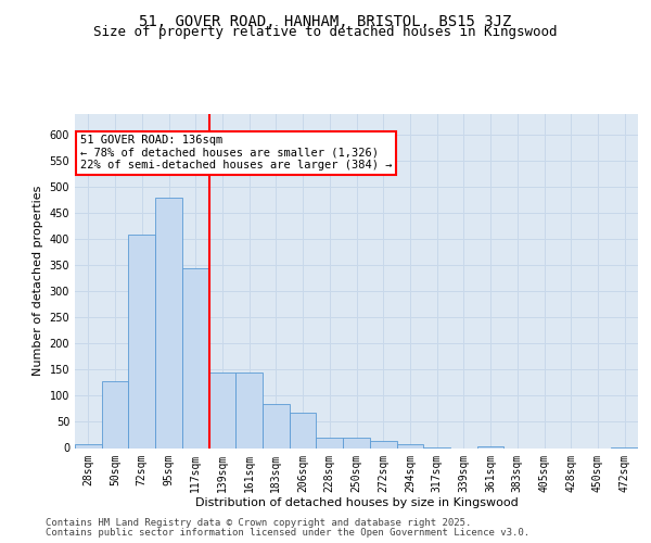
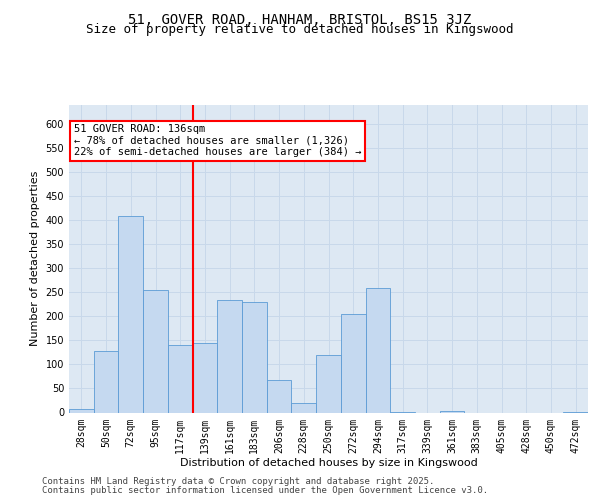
95sqm: 480 -> 255
117sqm: 344 -> 140
161sqm: 145 -> 235
183sqm: 85 -> 230
250sqm: 20 -> 120
272sqm: 13 -> 205
294sqm: 7 -> 260
